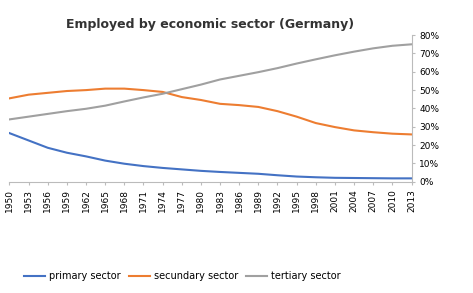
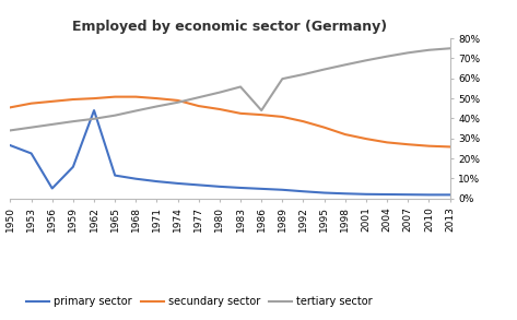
primary sector/1956: 18% -> 5%
primary sector/1962: 14% -> 44%
tertiary sector/1986: 58% -> 44%
